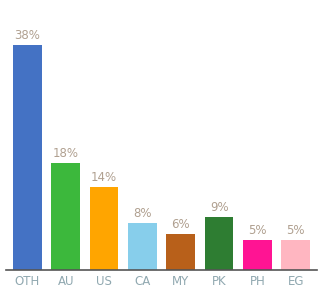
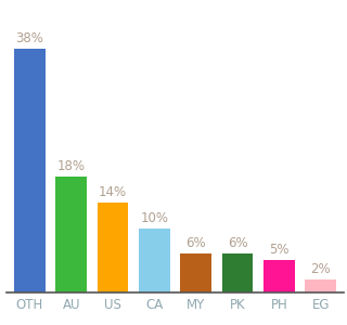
CA: 8% -> 10%
PK: 9% -> 6%
EG: 5% -> 2%
